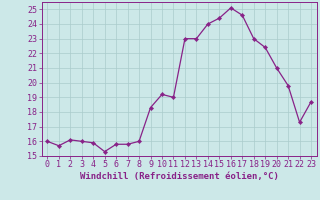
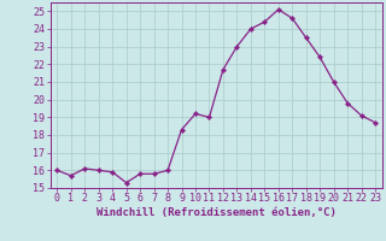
12: 23.0 -> 21.7
18: 23.0 -> 23.5
22: 17.3 -> 19.1
